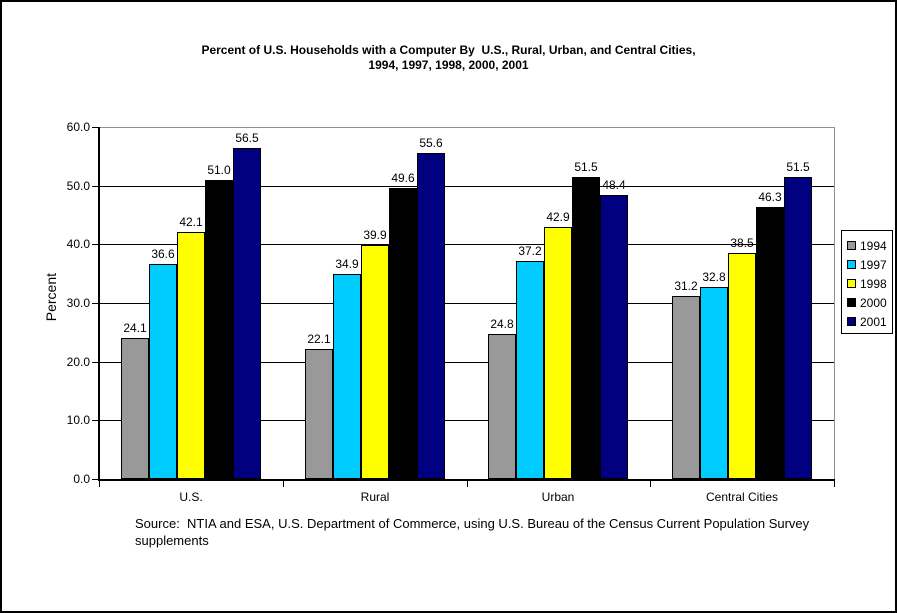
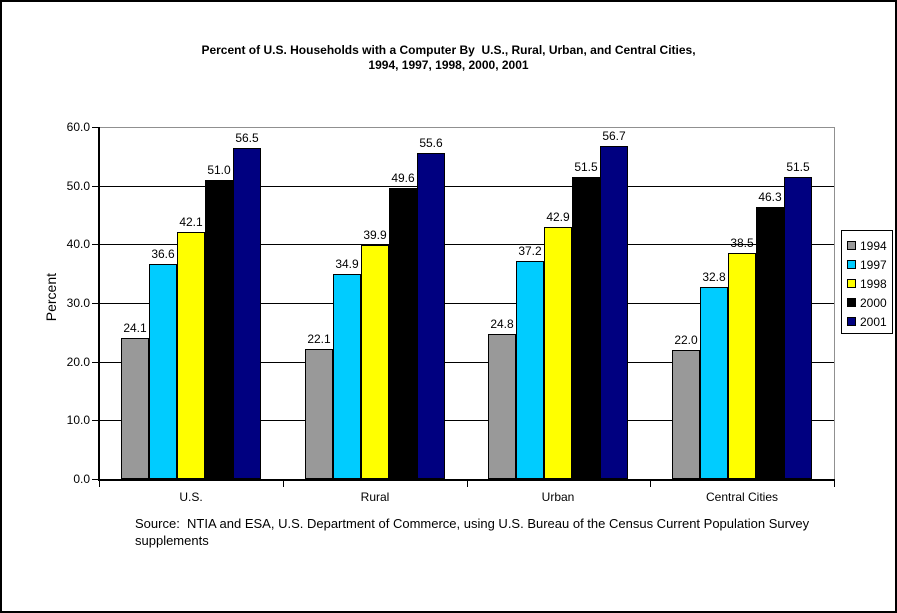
2001/Urban: 48.4 -> 56.7
1994/Central Cities: 31.2 -> 22.0
